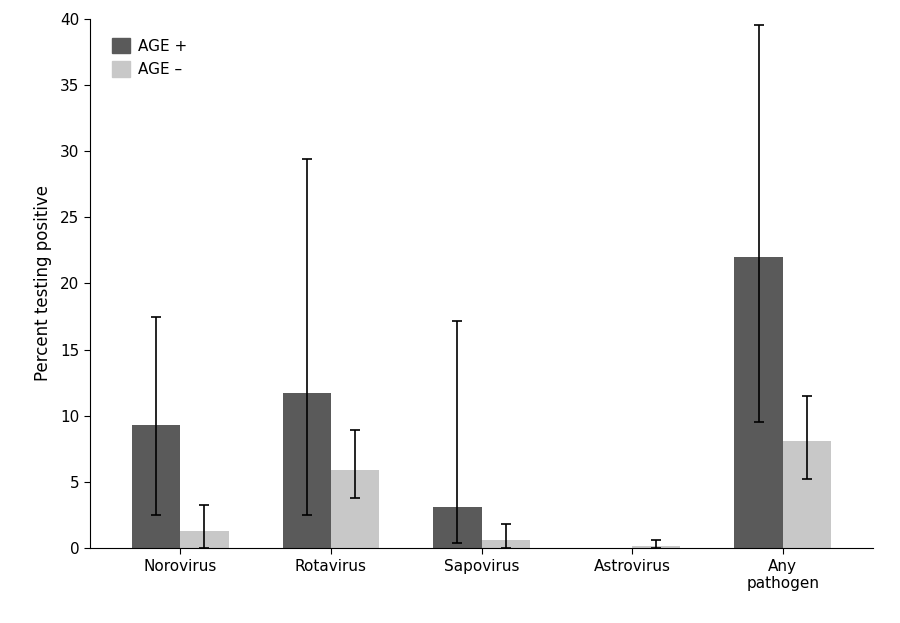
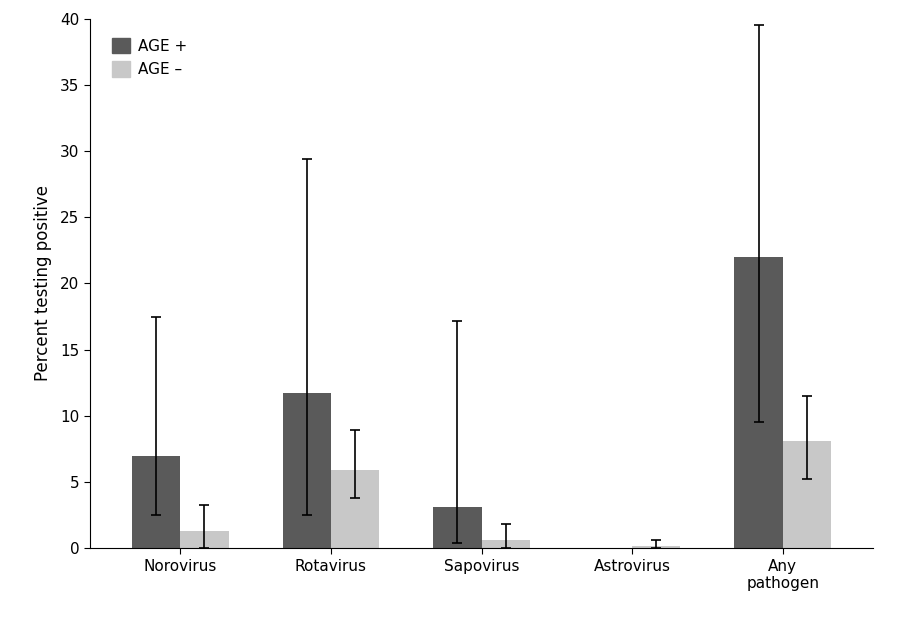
AGE +/Norovirus: 9.3 -> 7.0
